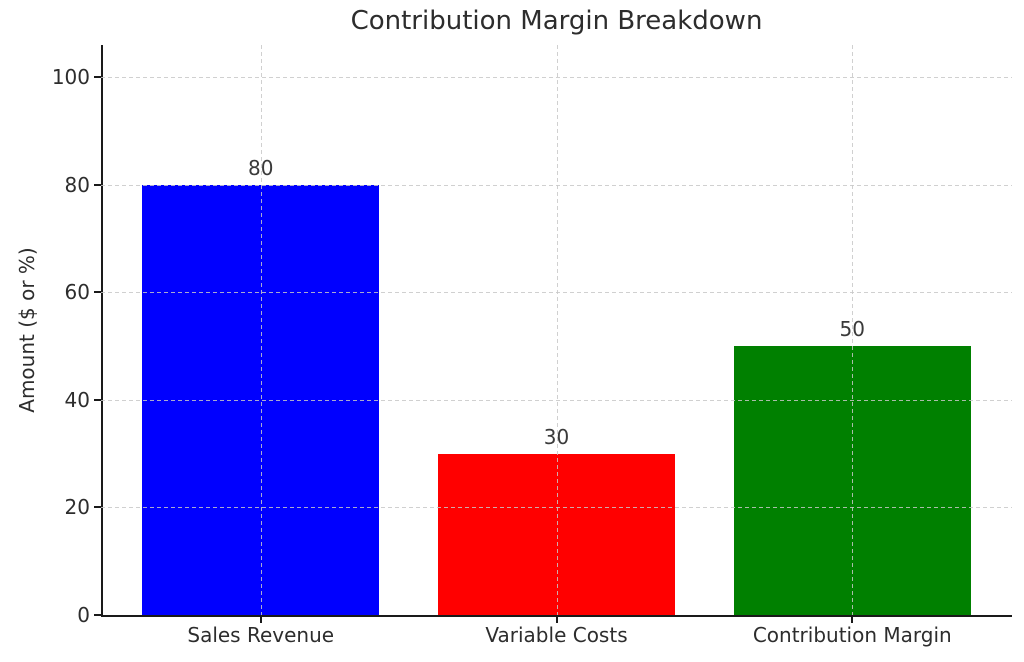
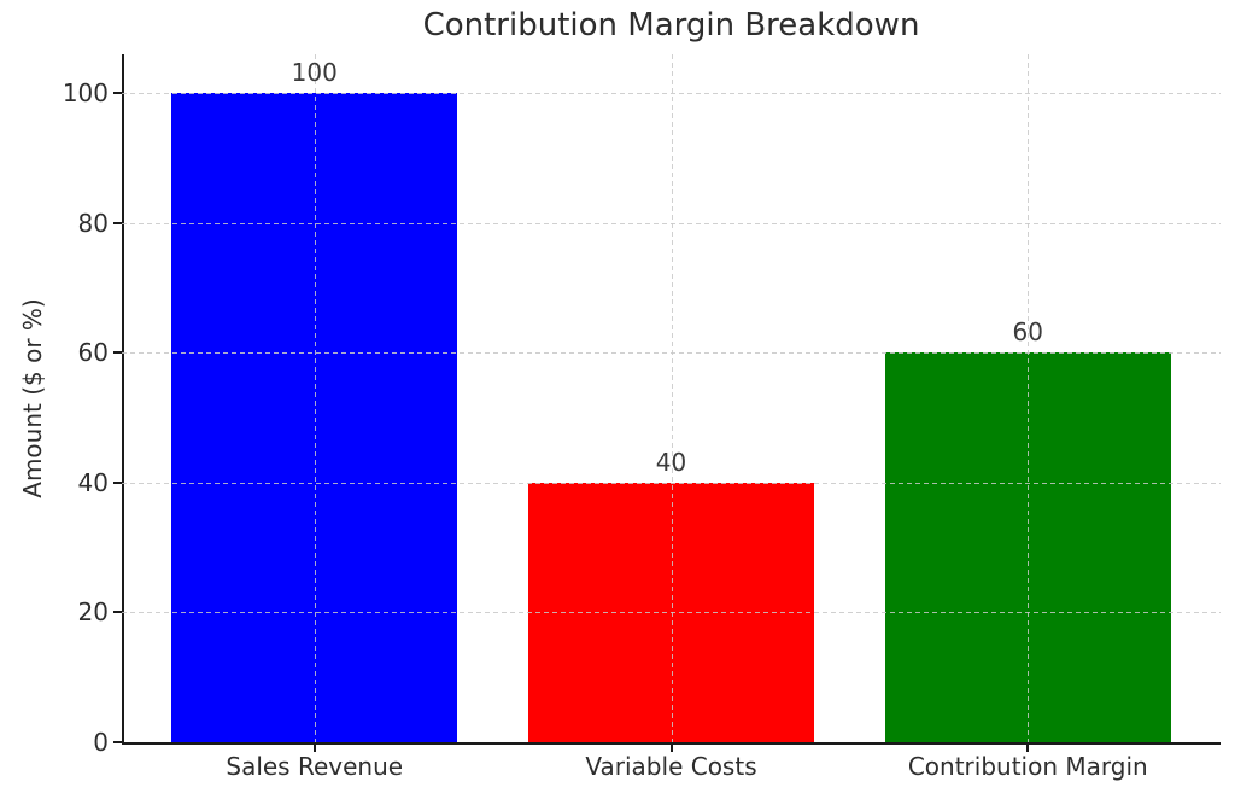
Sales Revenue: 80 -> 100
Variable Costs: 30 -> 40
Contribution Margin: 50 -> 60
